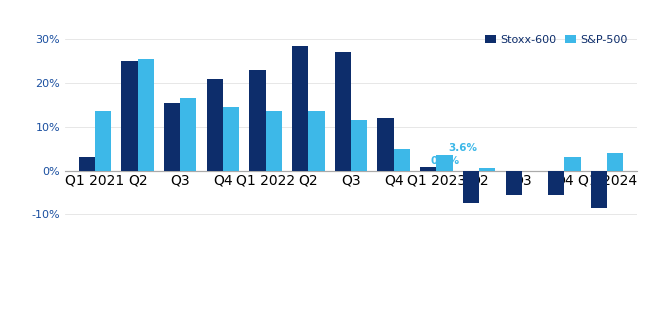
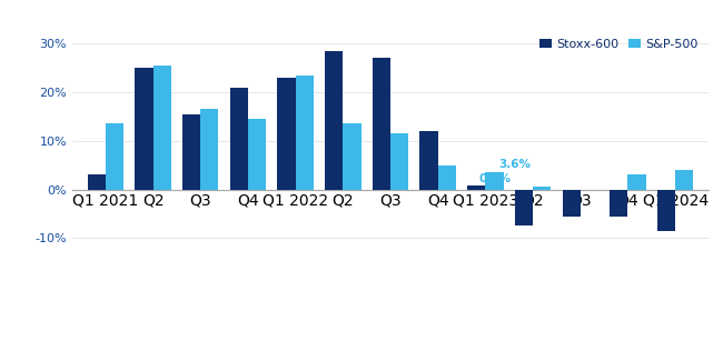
S&P-500/Q1 2022: 13.5% -> 23.5%
